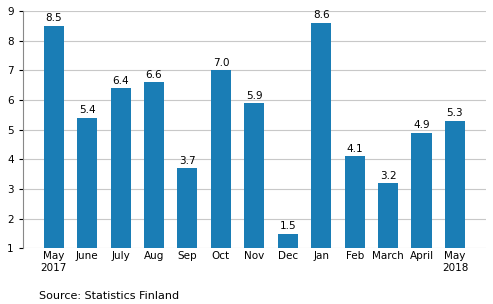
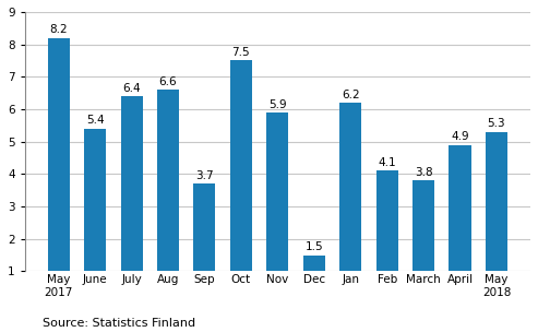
May 2017: 8.5 -> 8.2
Oct: 7.0 -> 7.5
Jan: 8.6 -> 6.2
March: 3.2 -> 3.8
